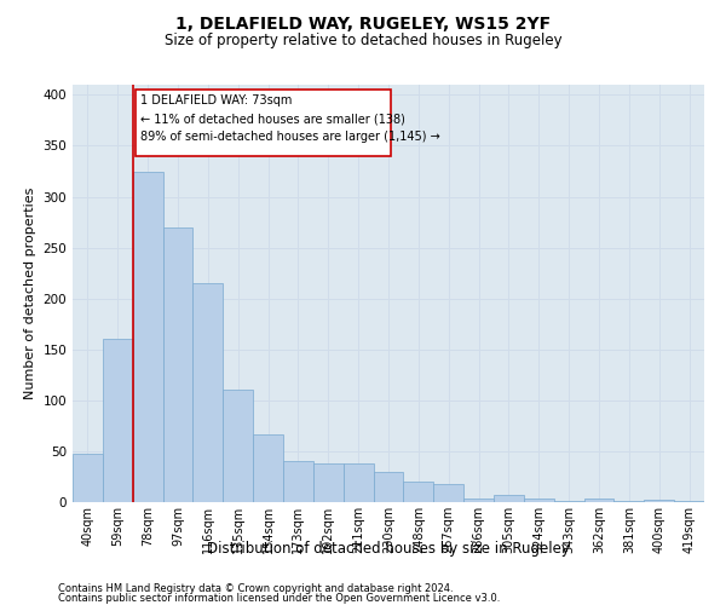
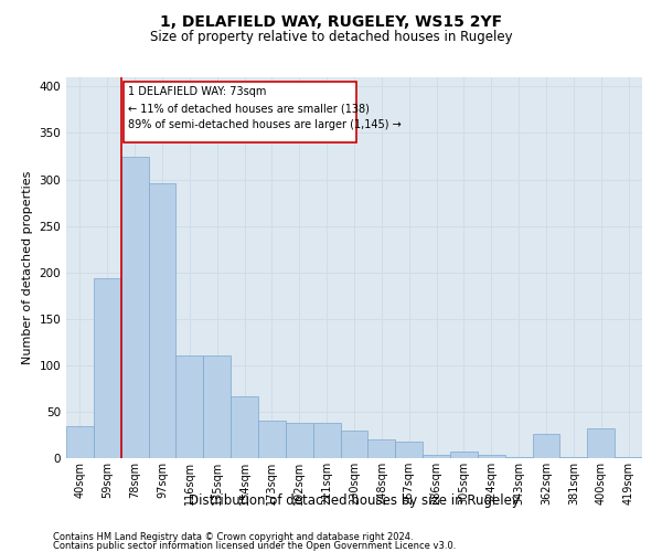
40sqm: 47 -> 34
59sqm: 160 -> 194
97sqm: 270 -> 296
116sqm: 215 -> 110
362sqm: 3 -> 26
400sqm: 2 -> 32
